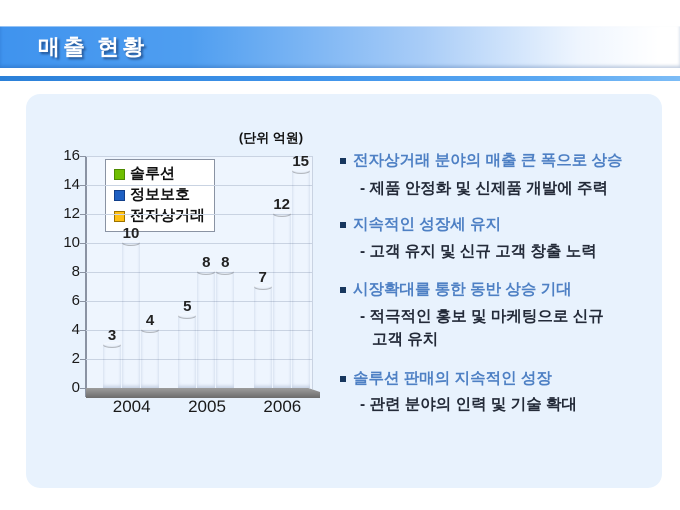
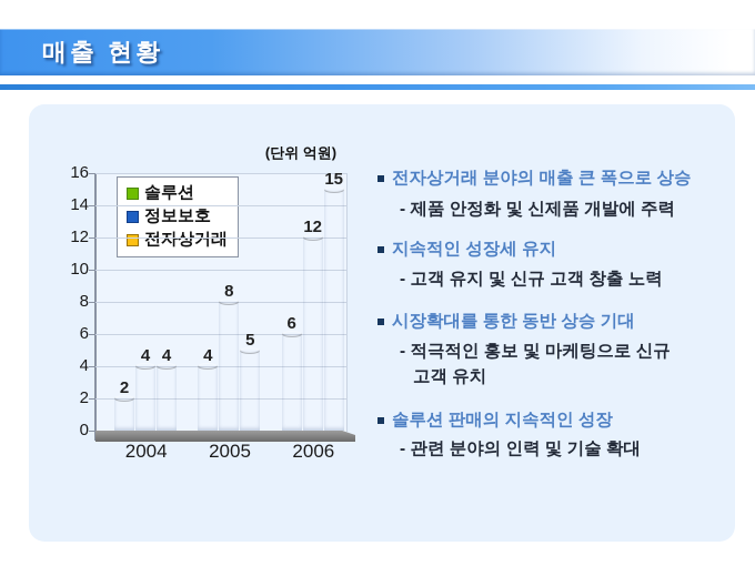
솔루션/2004: 3 -> 2
정보보호/2004: 10 -> 4
솔루션/2005: 5 -> 4
전자상거래/2005: 8 -> 5
솔루션/2006: 7 -> 6
